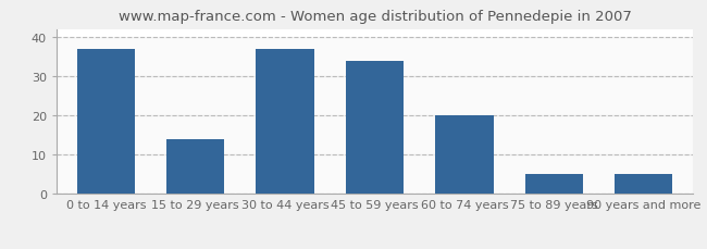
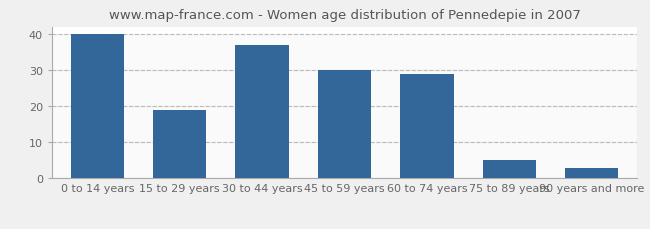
0 to 14 years: 37 -> 40
15 to 29 years: 14 -> 19
45 to 59 years: 34 -> 30
60 to 74 years: 20 -> 29
90 years and more: 5 -> 3
